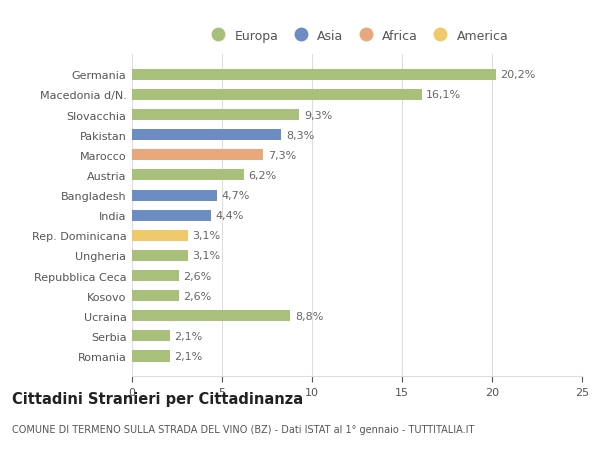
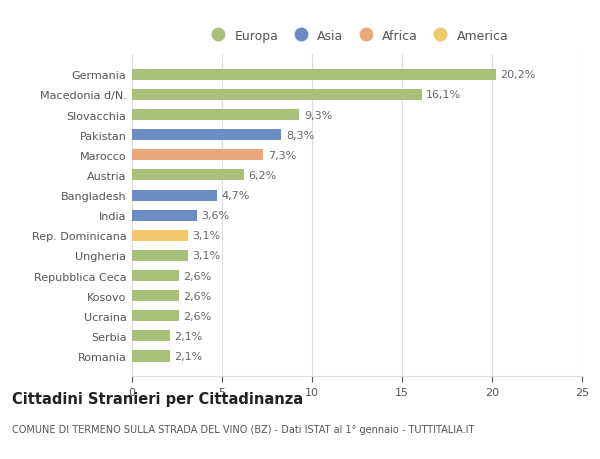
India: 4,4% -> 3,6%
Ucraina: 8,8% -> 2,6%
